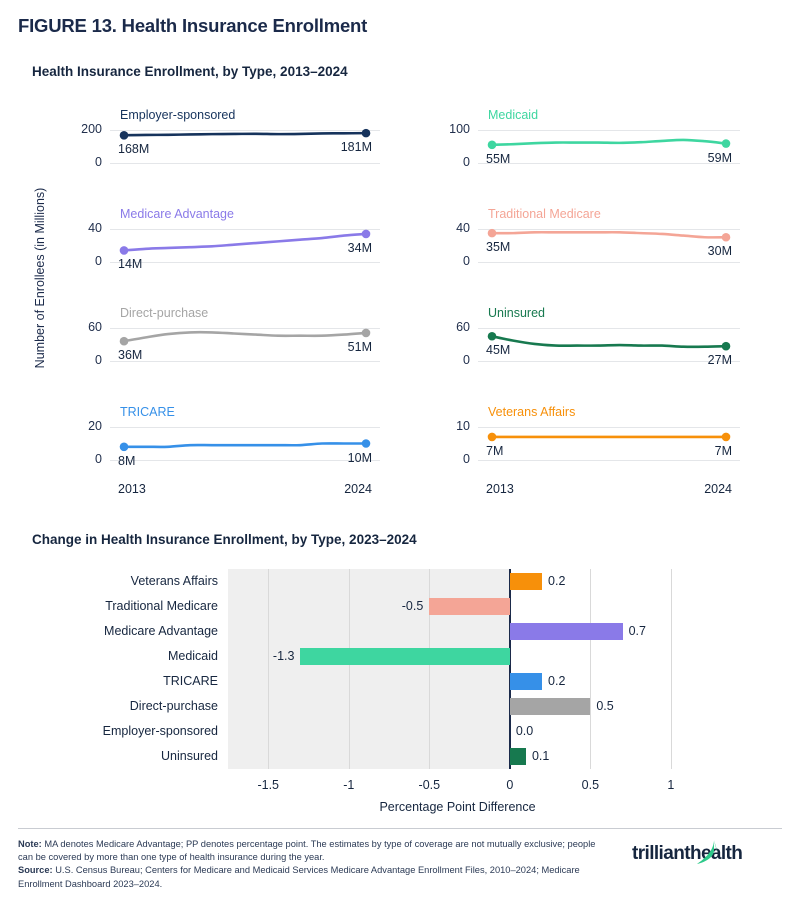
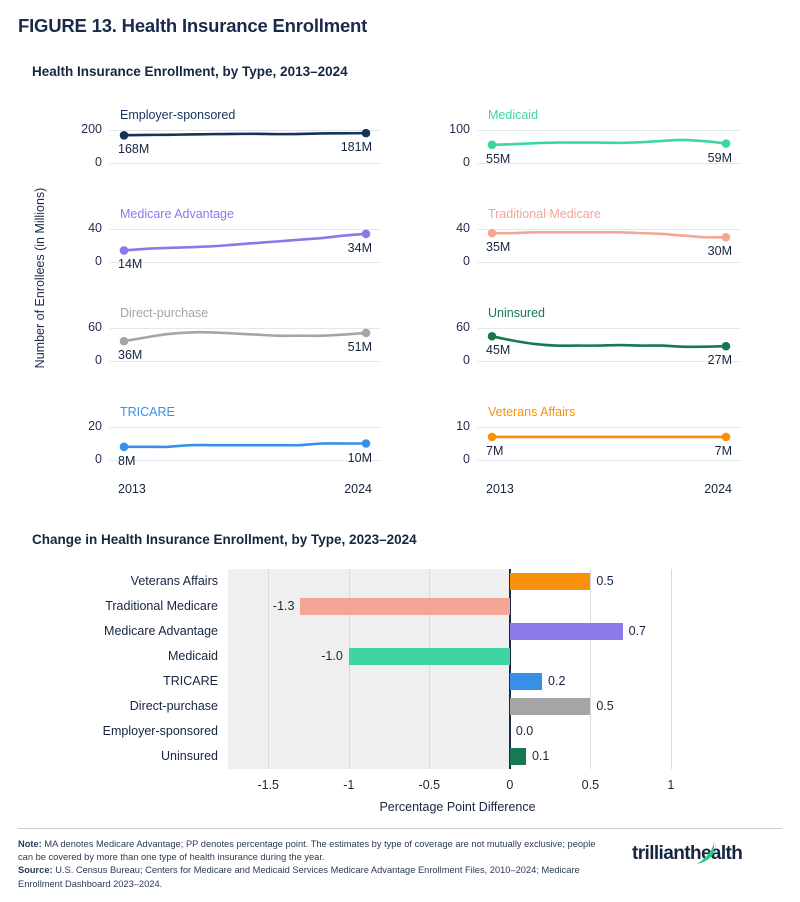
Change in Health Insurance Enrollment, by Type, 2023–2024/Veterans Affairs: 0.2 -> 0.5
Change in Health Insurance Enrollment, by Type, 2023–2024/Traditional Medicare: -0.5 -> -1.3
Change in Health Insurance Enrollment, by Type, 2023–2024/Medicaid: -1.3 -> -1.0
